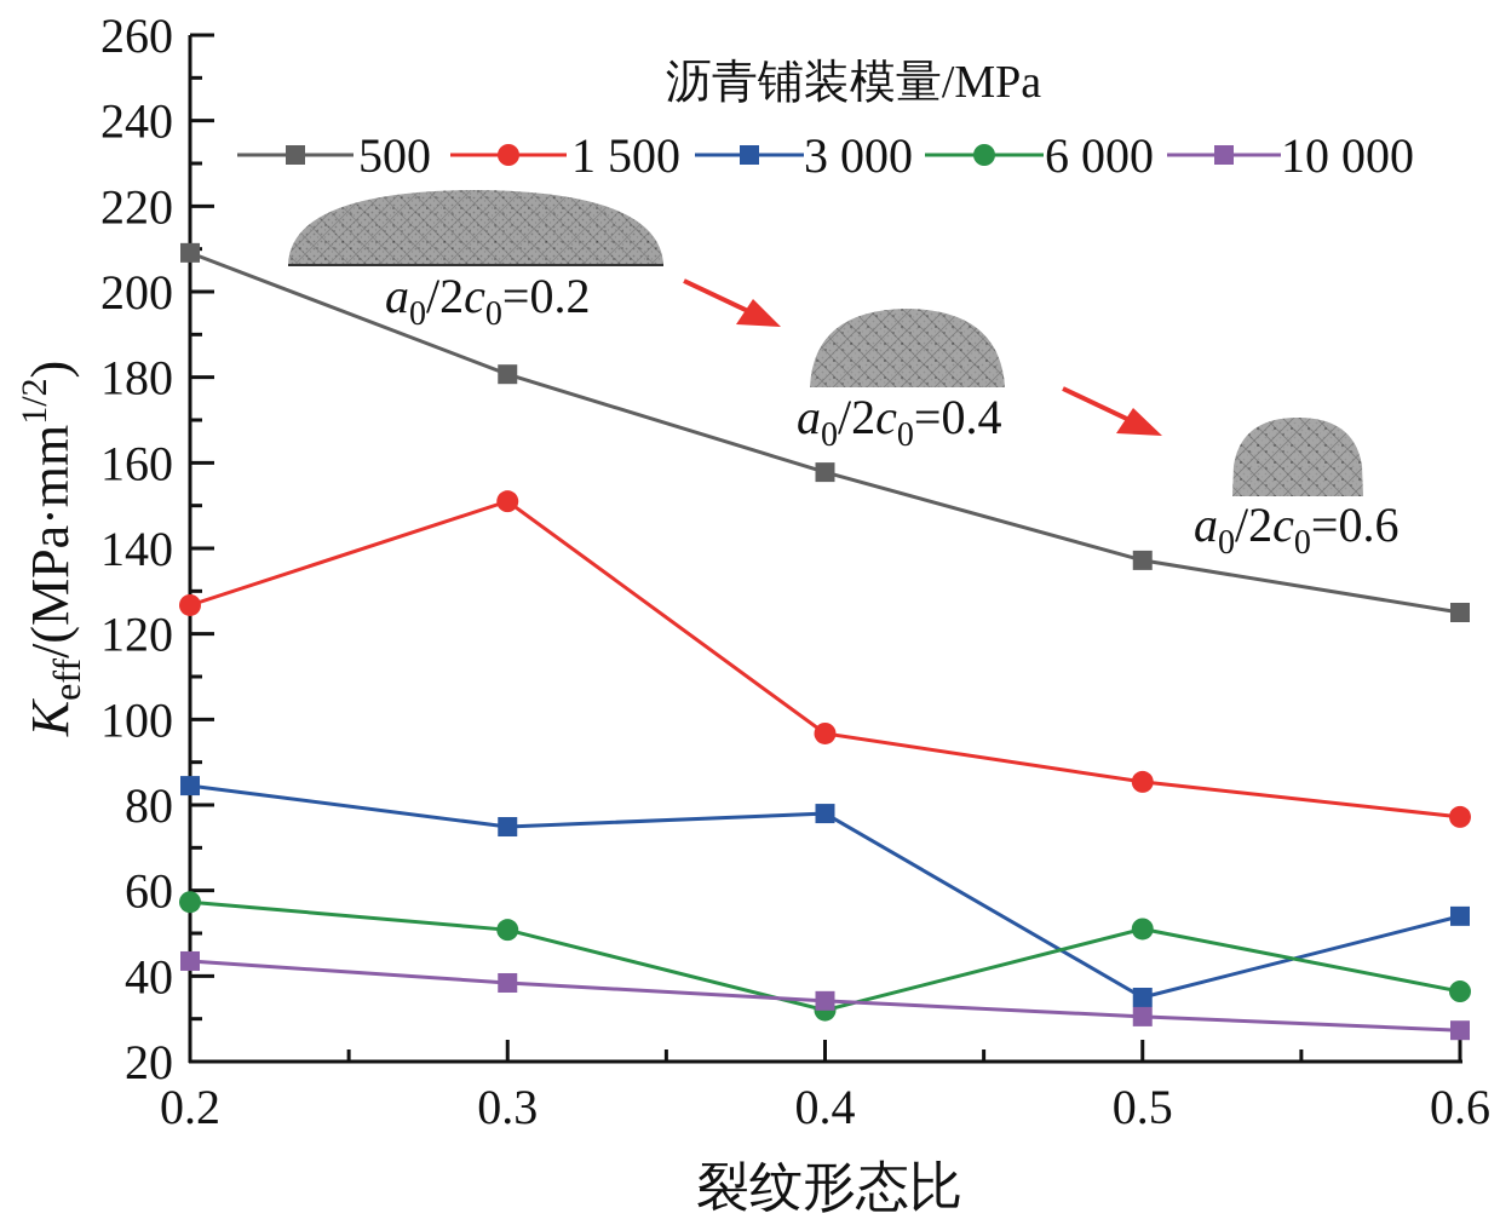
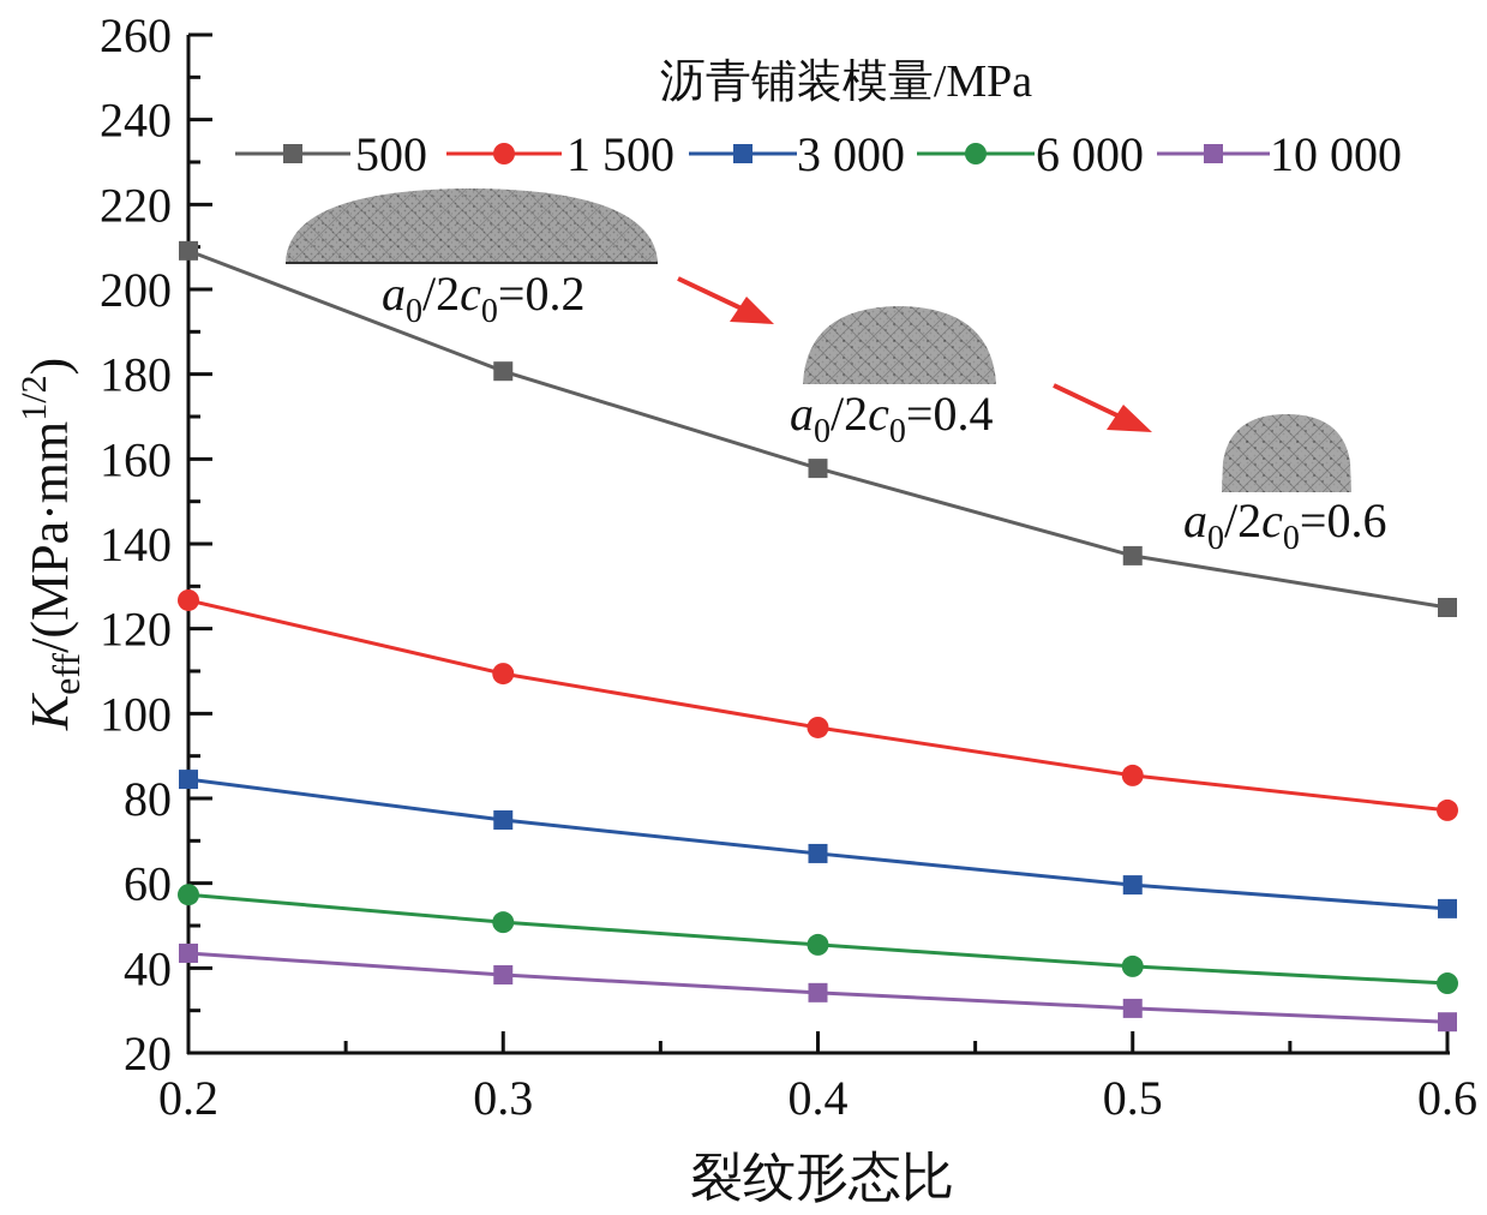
1 500/0.3: 151 -> 109
3 000/0.4: 78 -> 67
6 000/0.4: 32 -> 46
3 000/0.5: 35 -> 60
6 000/0.5: 51 -> 40
